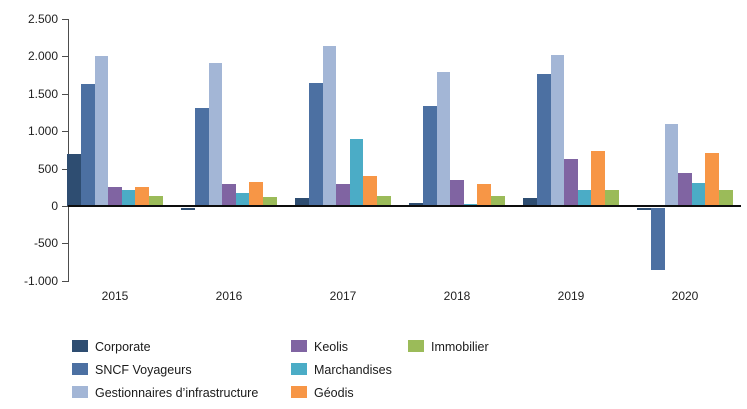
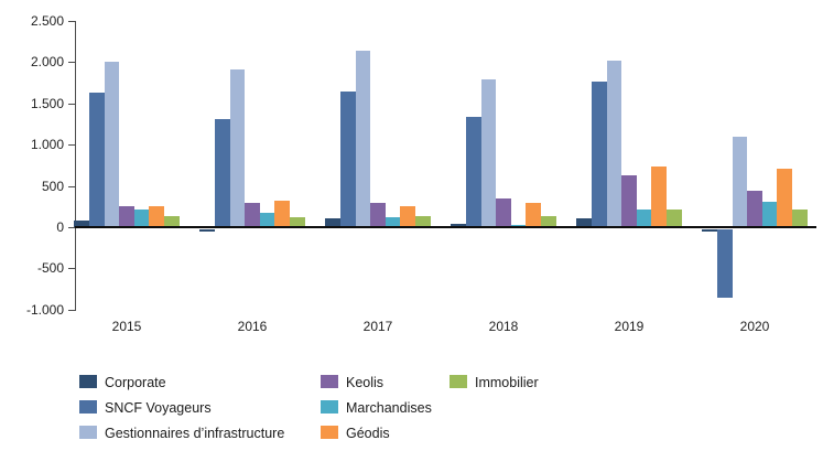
Corporate/2015: 700 -> 100
Marchandises/2017: 900 -> 100
Géodis/2017: 400 -> 200
